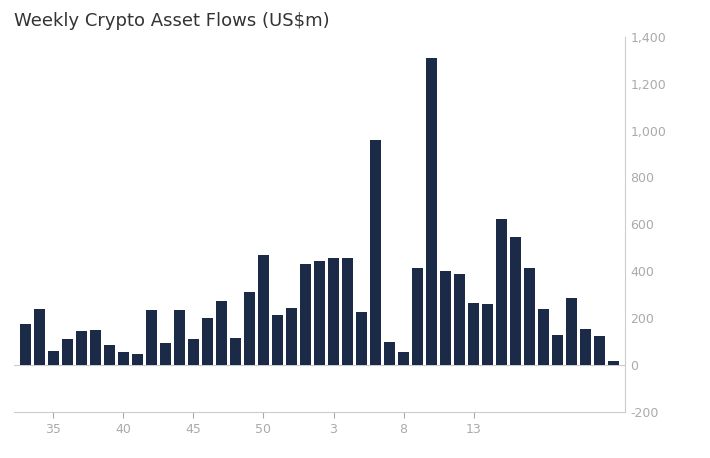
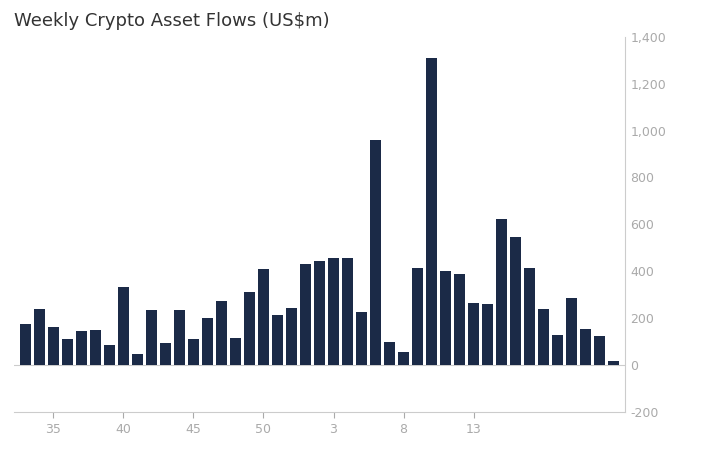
35: 60 -> 165
40: 55 -> 335
50: 470 -> 410
